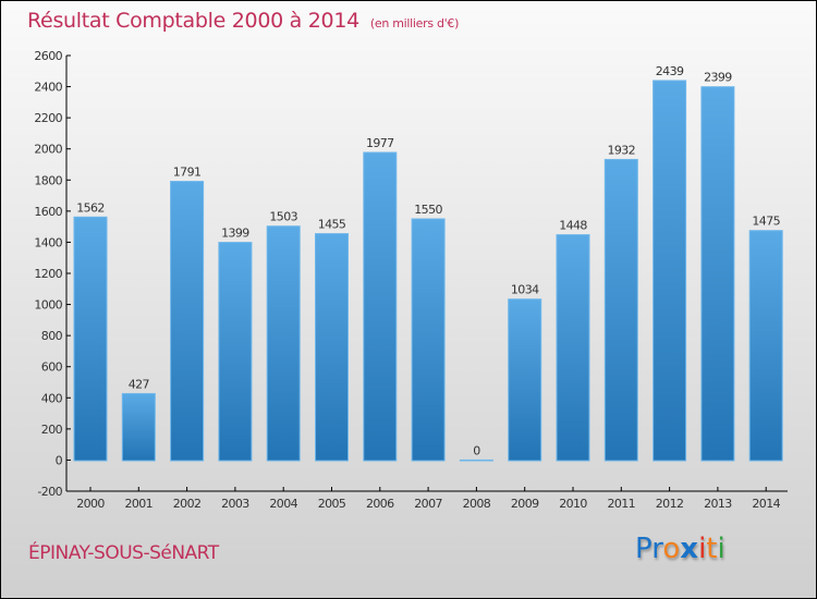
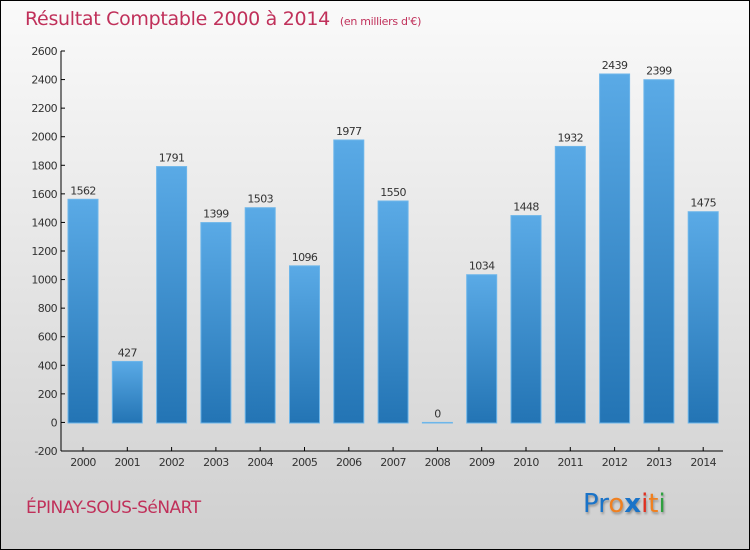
2005: 1455 -> 1096
